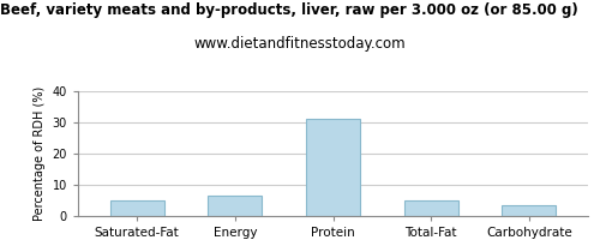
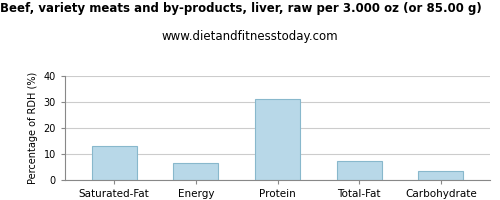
Saturated-Fat: 5.0 -> 13.0
Total-Fat: 5.0 -> 7.5
